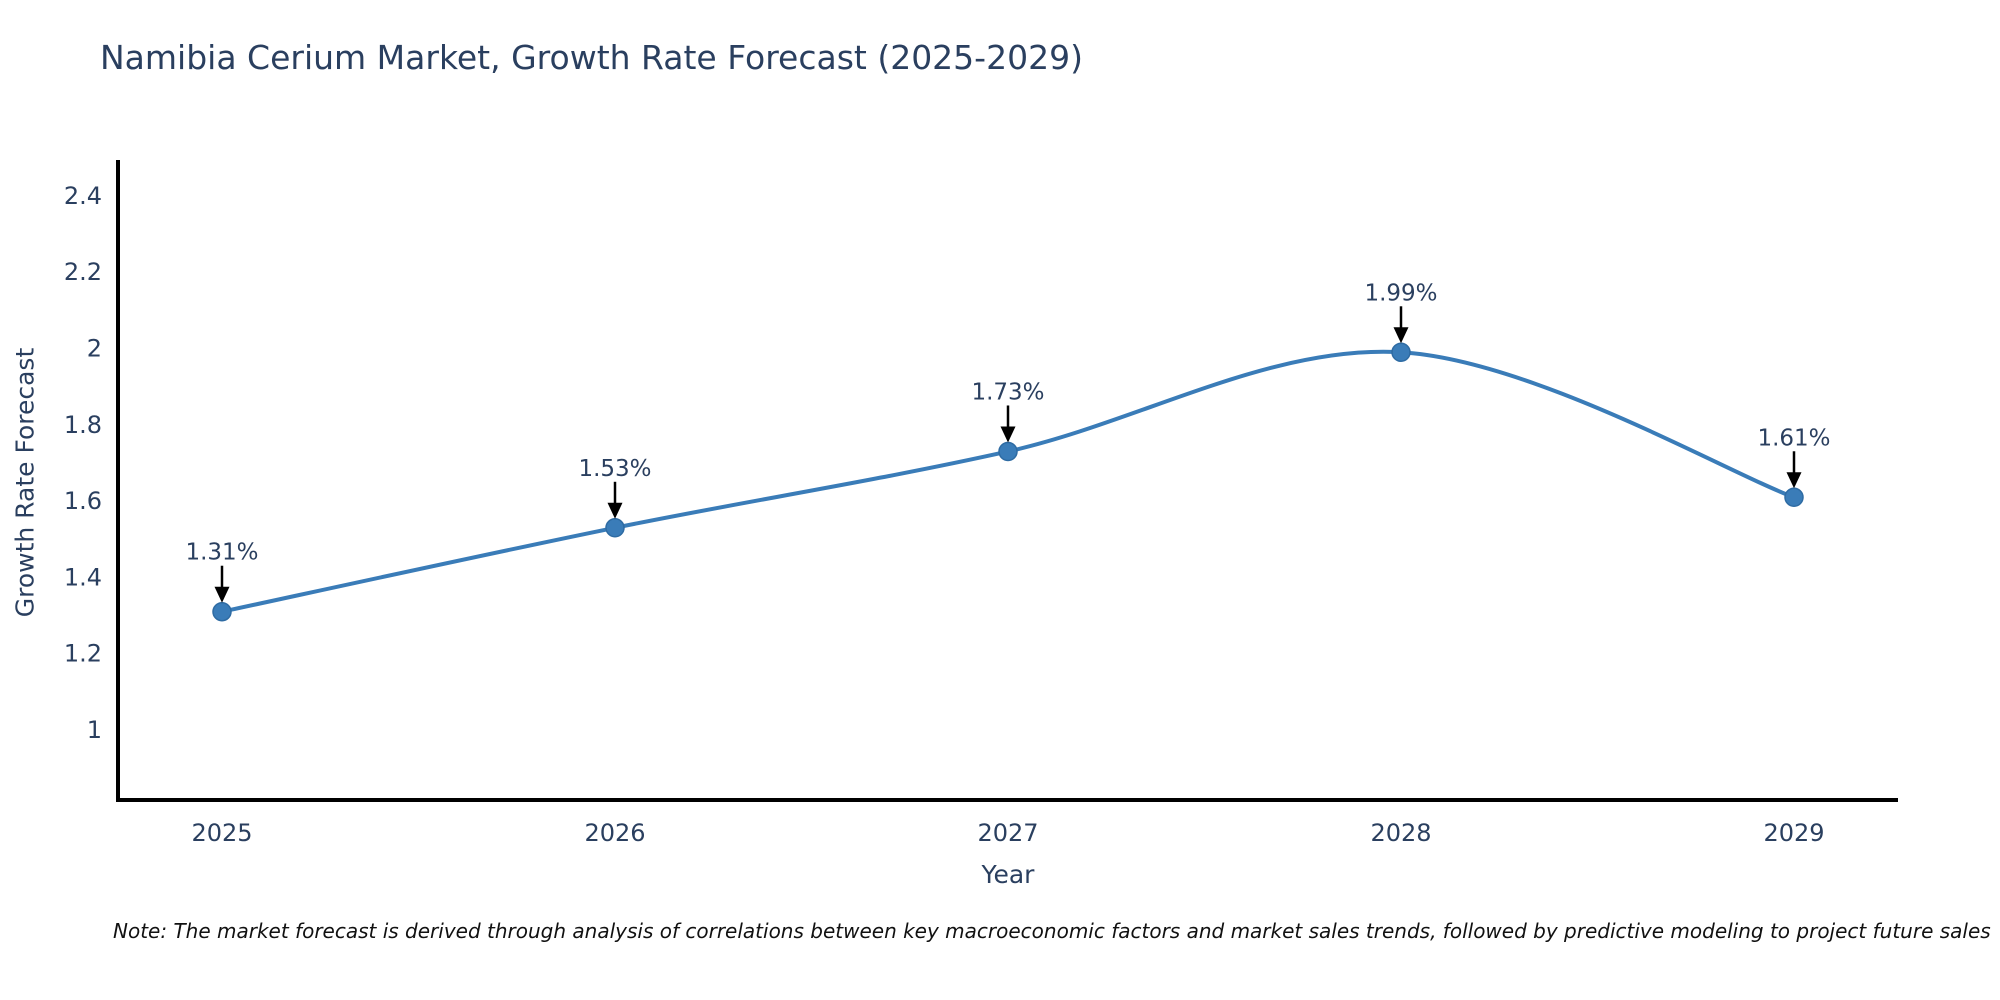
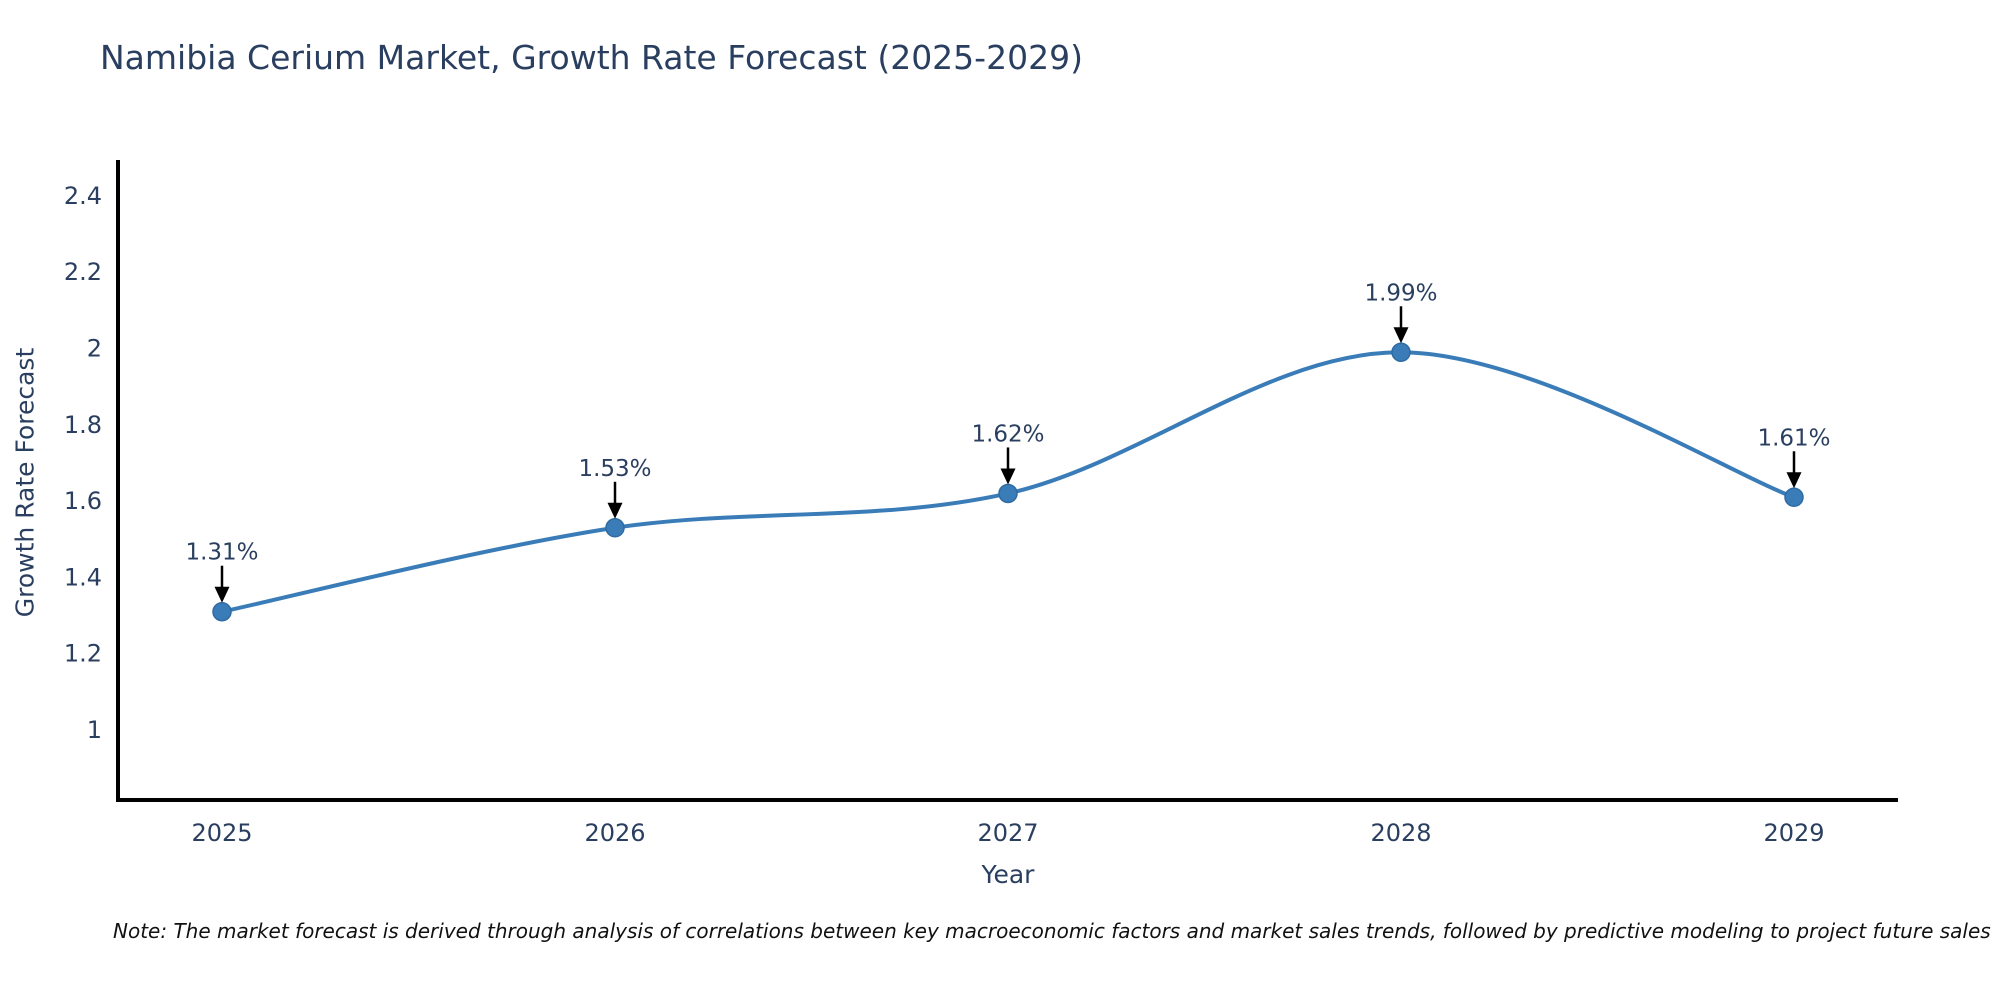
2027: 1.73% -> 1.62%
